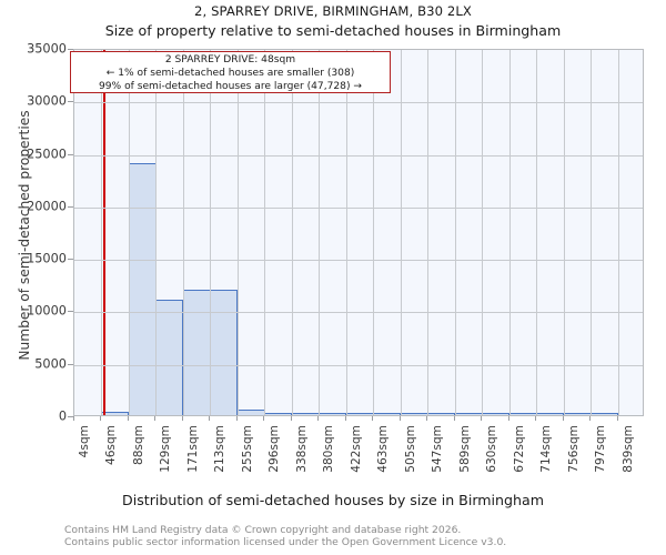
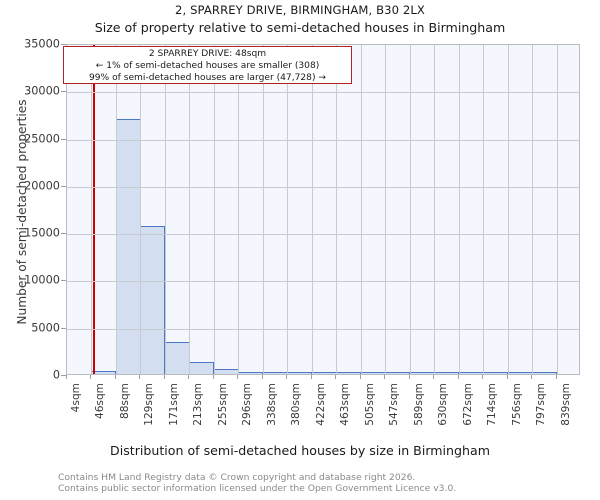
88sqm: 24000 -> 27000
129sqm: 11000 -> 16000
171sqm: 12000 -> 3000
213sqm: 12000 -> 1000
